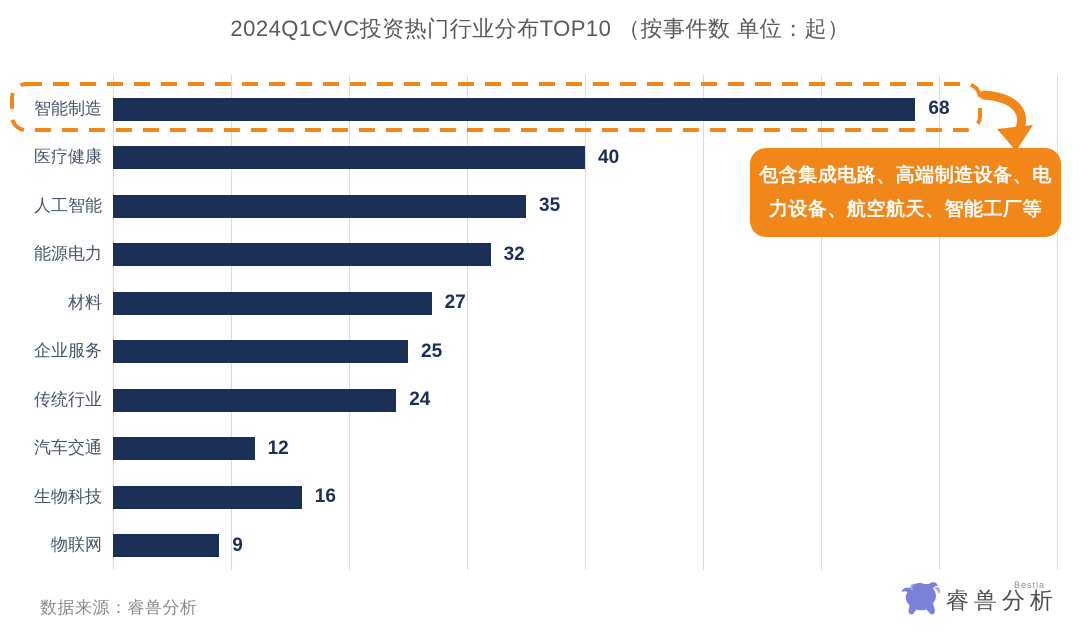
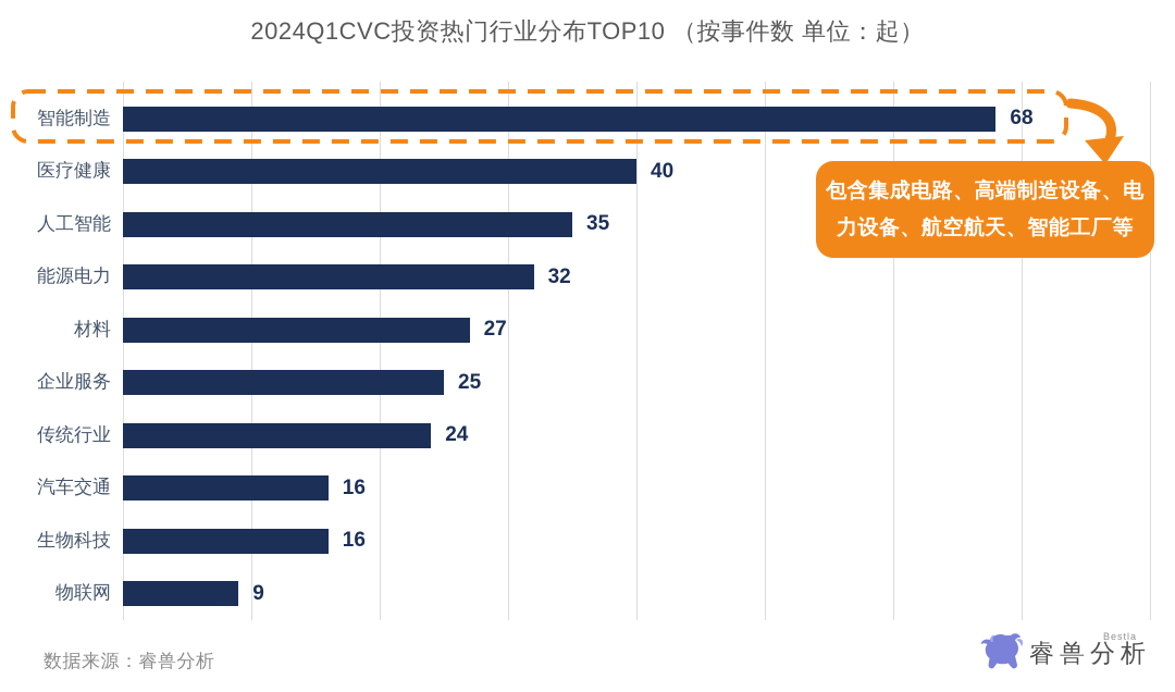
汽车交通: 12 -> 16
